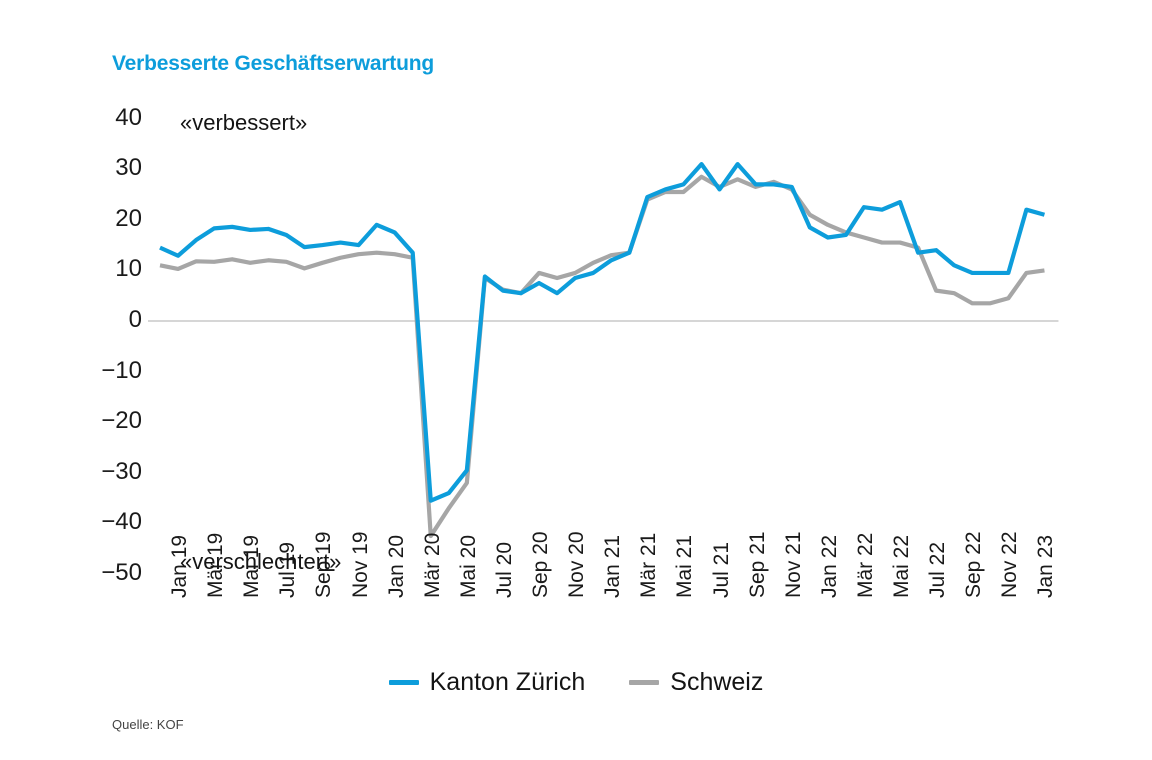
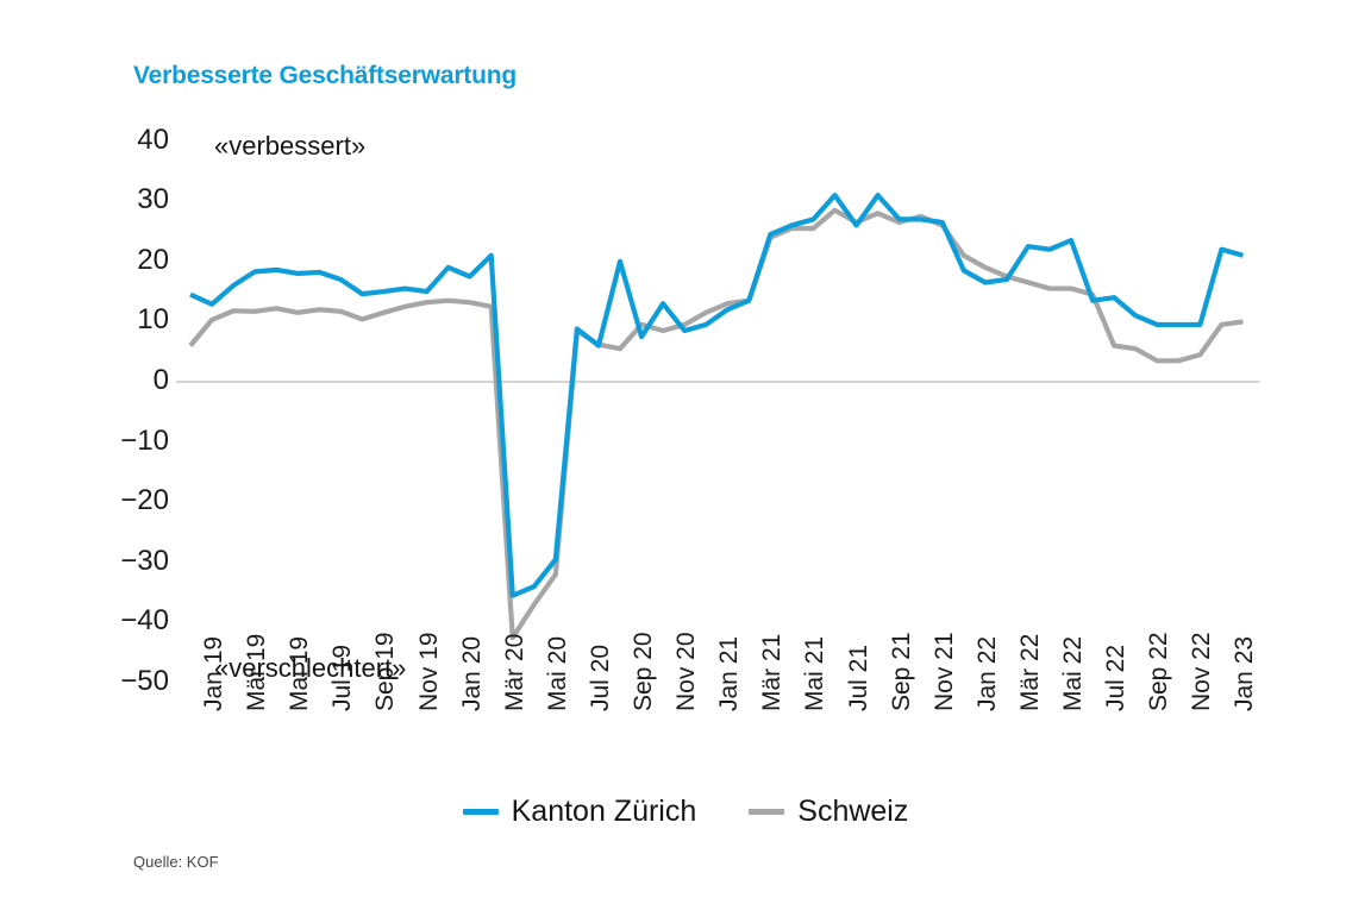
Schweiz/Jan 19: 11 -> 6
Kanton Zürich/Mär 20: 14 -> 21
Kanton Zürich/Sep 20: 6 -> 20
Kanton Zürich/Nov 20: 6 -> 13
